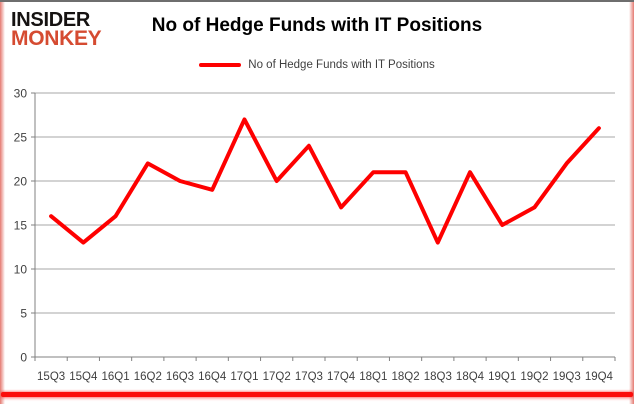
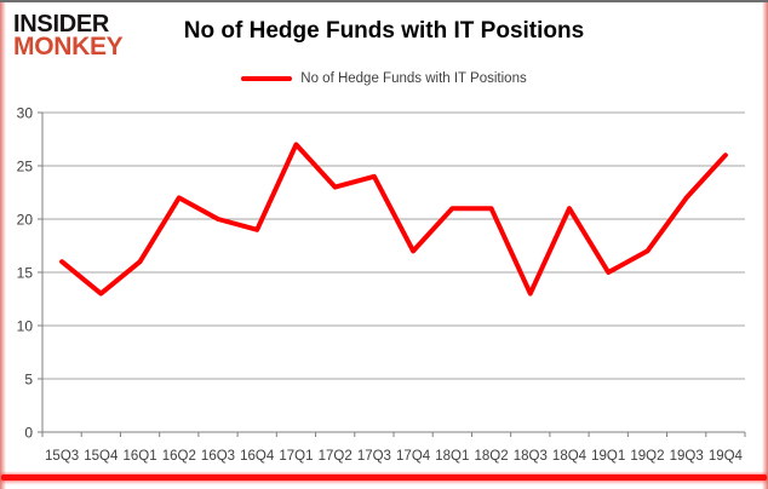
17Q2: 20 -> 23
